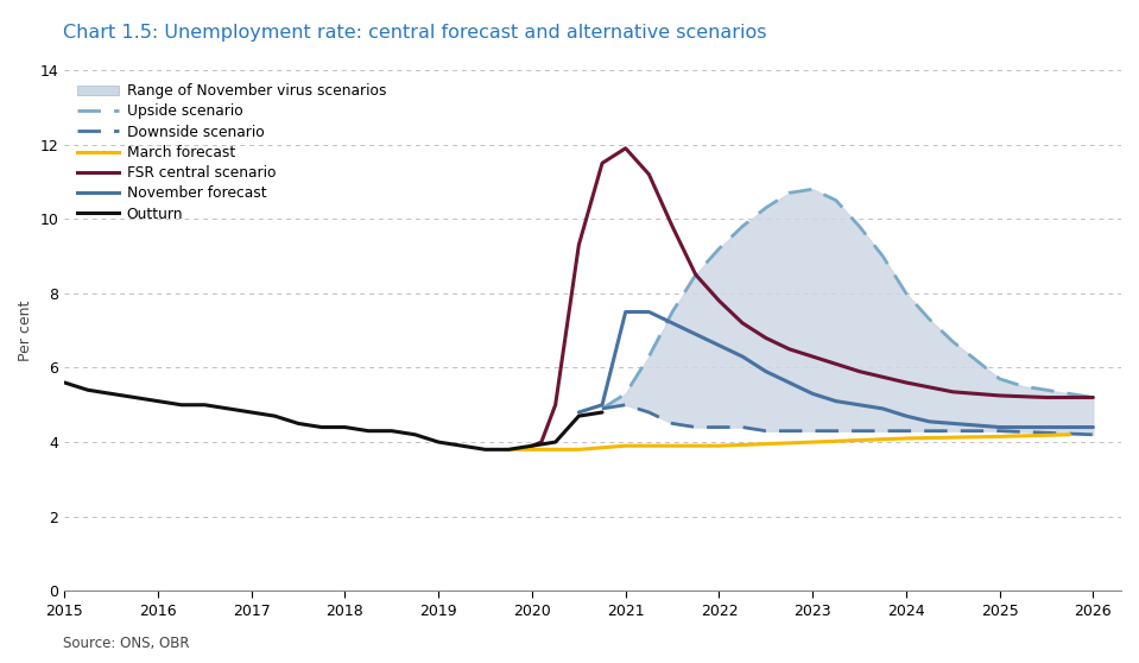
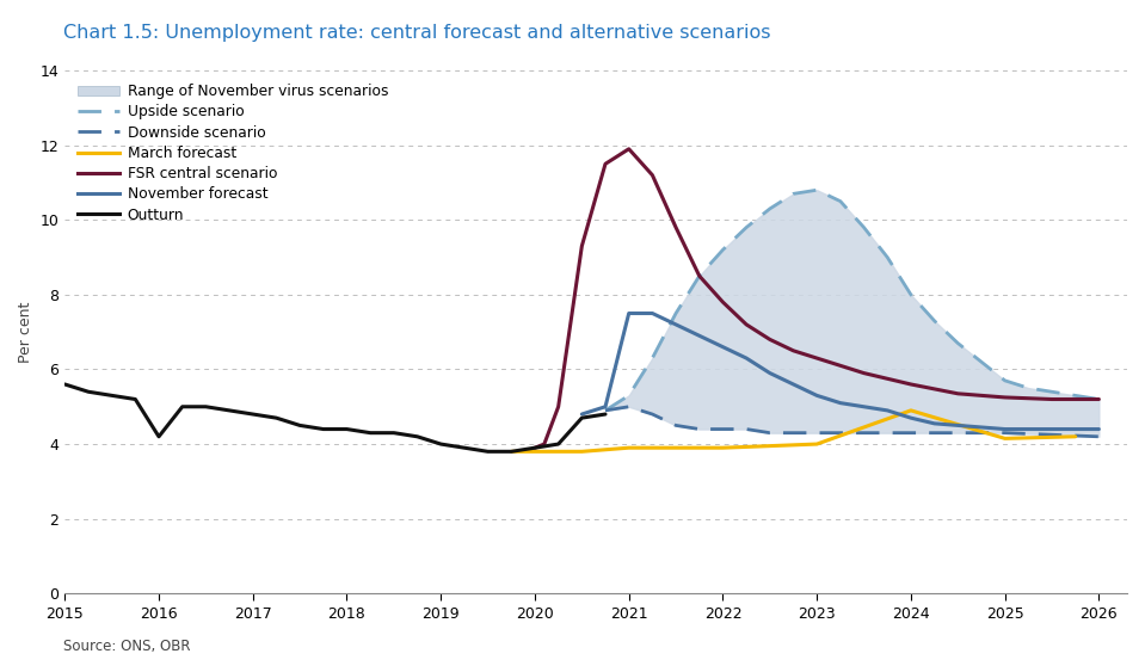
Outturn/2016: 5.1 -> 4.2
March forecast/2024: 4.10 -> 4.90
